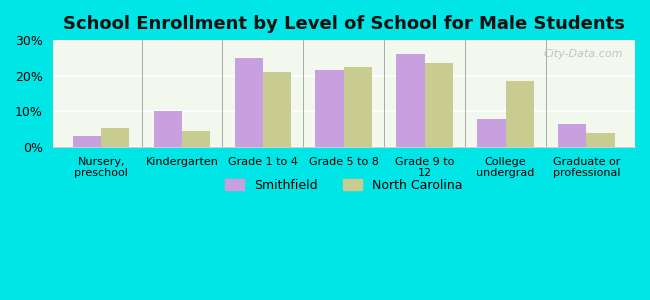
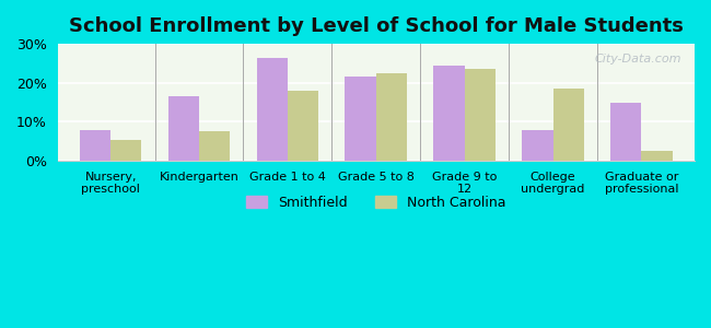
Smithfield/Nursery, preschool: 3.0% -> 8.0%
Smithfield/Kindergarten: 10.0% -> 16.5%
North Carolina/Kindergarten: 4.5% -> 7.5%
Smithfield/Grade 1 to 4: 25.0% -> 26.5%
North Carolina/Grade 1 to 4: 21.0% -> 18.0%
Smithfield/Grade 9 to 12: 26.0% -> 24.5%
Smithfield/Graduate or professional: 6.5% -> 15.0%
North Carolina/Graduate or professional: 4.0% -> 2.5%
